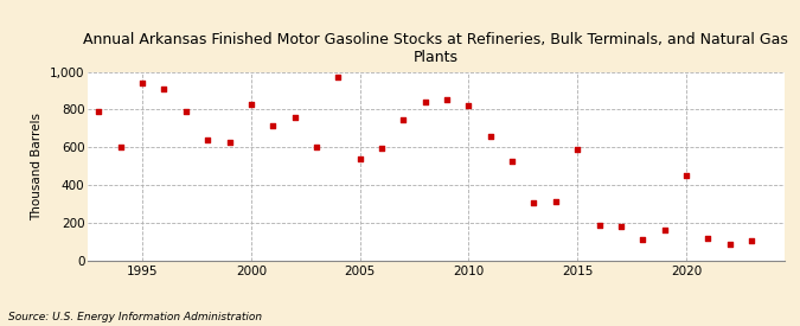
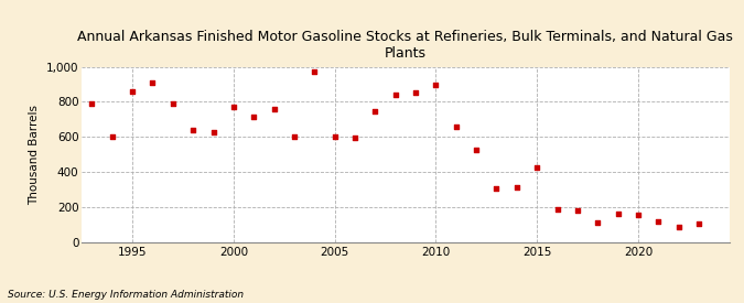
1995: 940 -> 860
2000: 830 -> 770
2005: 540 -> 600
2010: 820 -> 900
2015: 590 -> 420
2020: 450 -> 160
